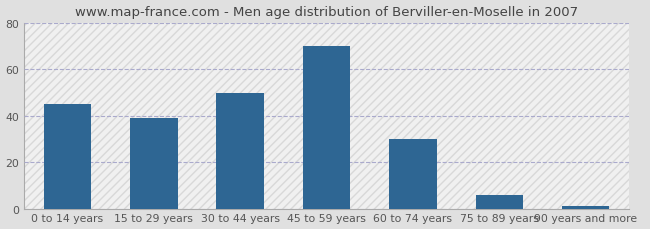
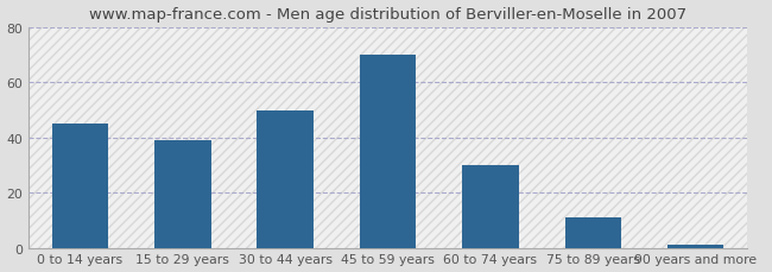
75 to 89 years: 6 -> 11
